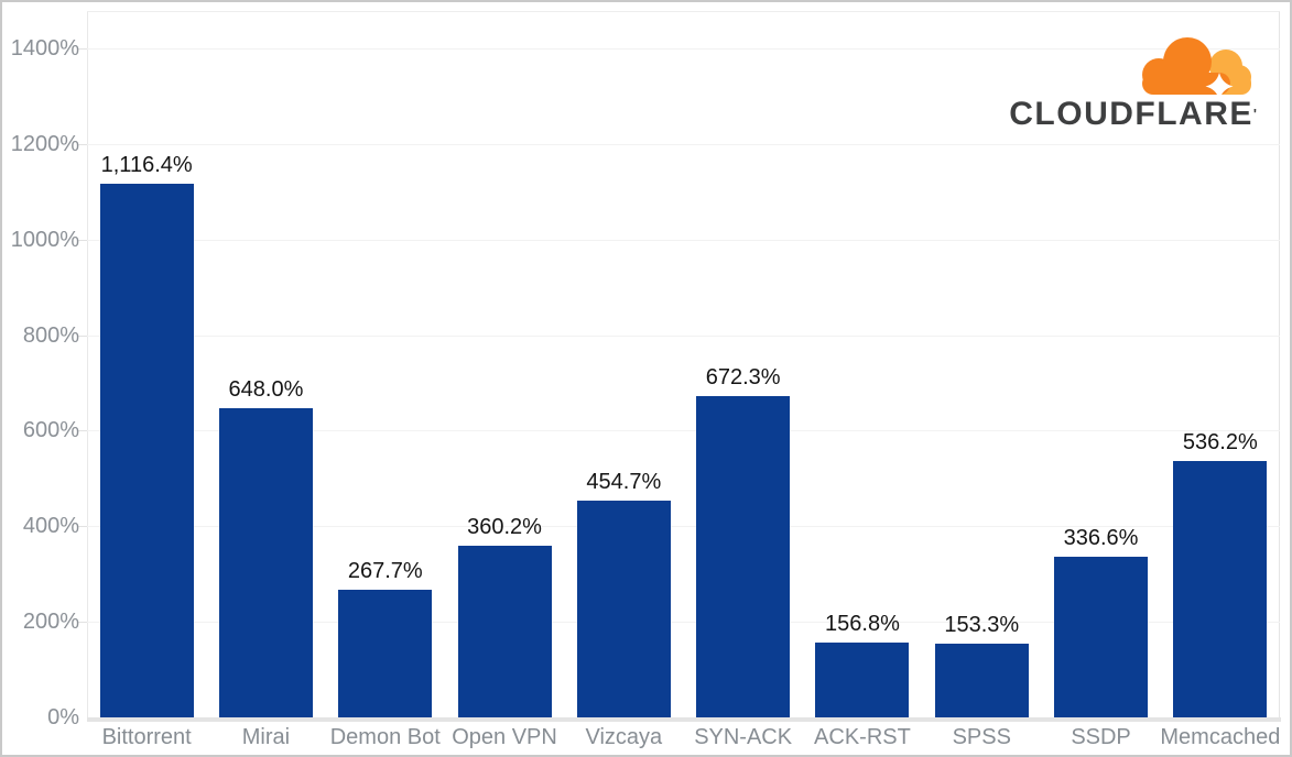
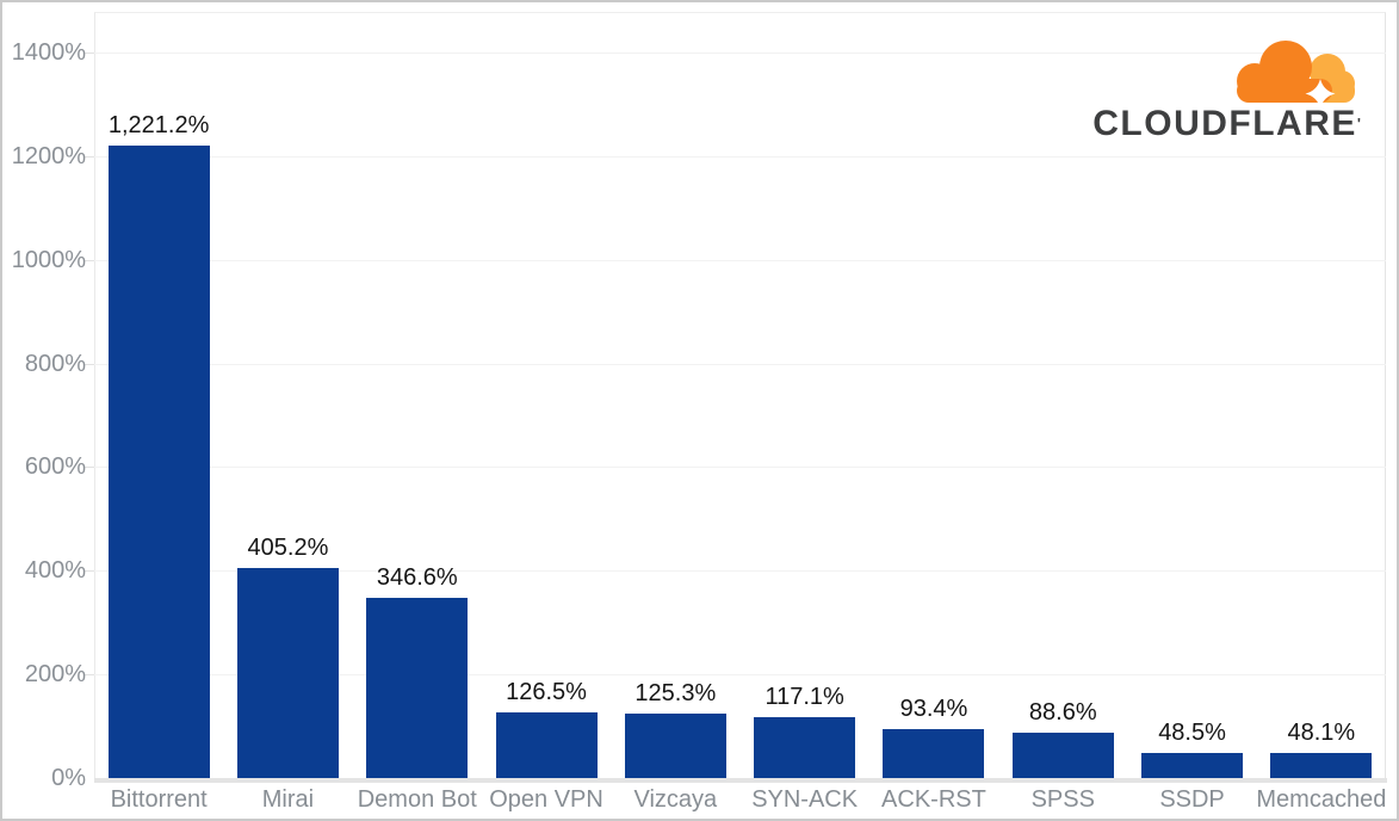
Bittorrent: 1,116.4% -> 1,221.2%
Mirai: 648.0% -> 405.2%
Demon Bot: 267.7% -> 346.6%
Open VPN: 360.2% -> 126.5%
Vizcaya: 454.7% -> 125.3%
SYN-ACK: 672.3% -> 117.1%
ACK-RST: 156.8% -> 93.4%
SPSS: 153.3% -> 88.6%
SSDP: 336.6% -> 48.5%
Memcached: 536.2% -> 48.1%
